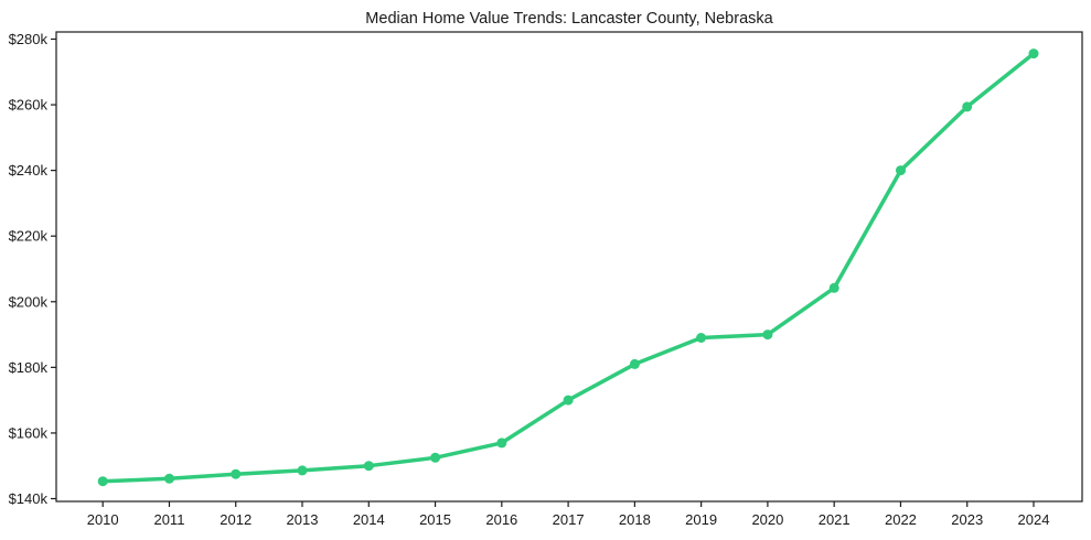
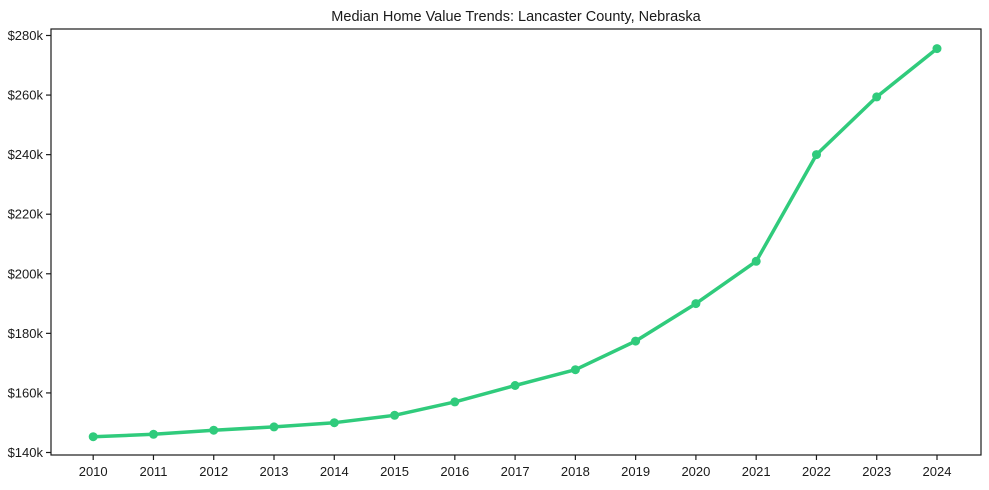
2017: $170k -> $162k
2018: $181k -> $168k
2019: $189k -> $177k
